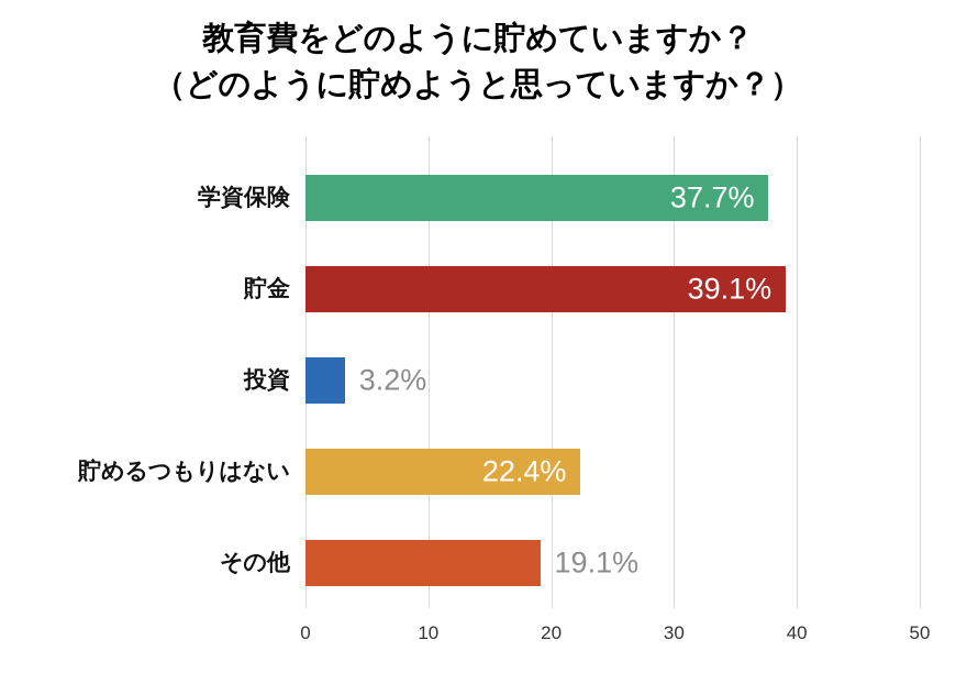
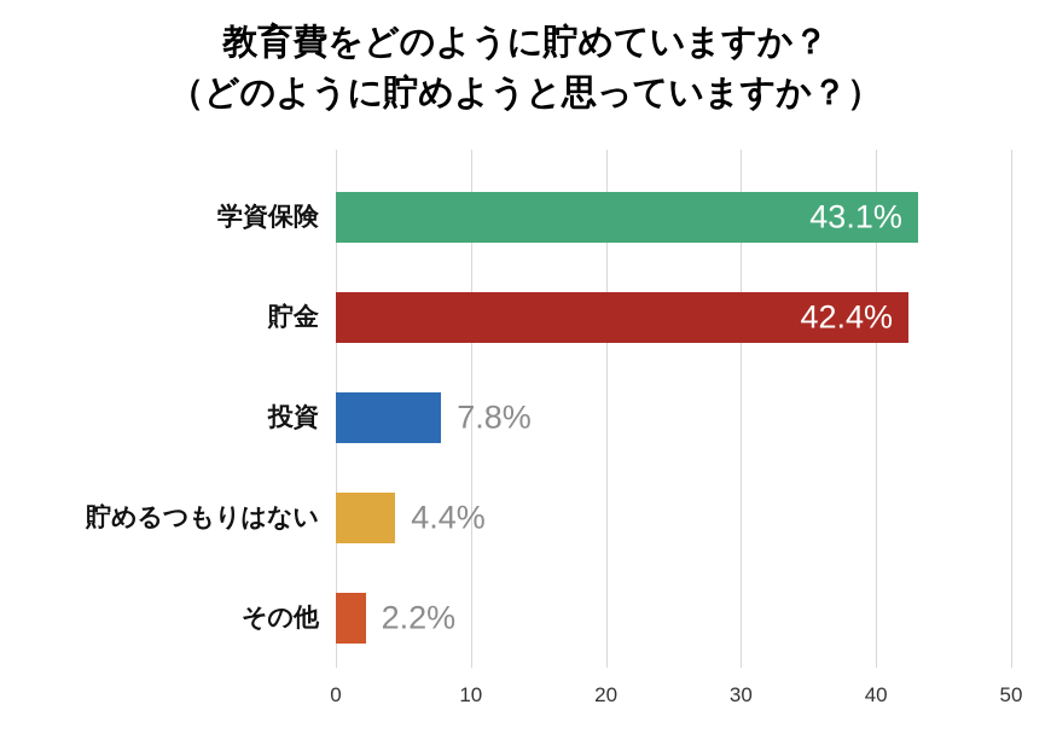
学資保険: 37.7% -> 43.1%
貯金: 39.1% -> 42.4%
投資: 3.2% -> 7.8%
貯めるつもりはない: 22.4% -> 4.4%
その他: 19.1% -> 2.2%
